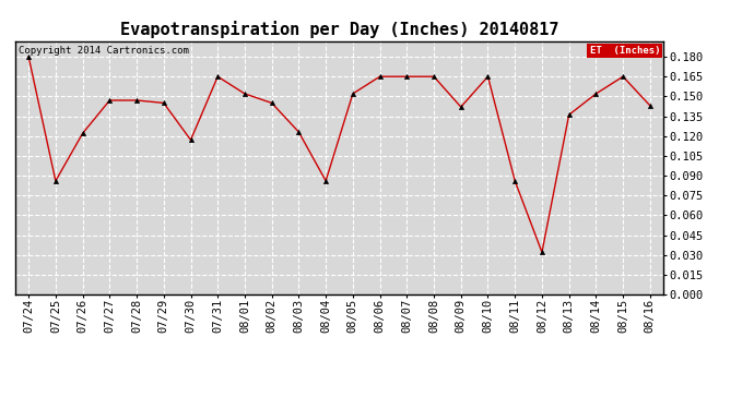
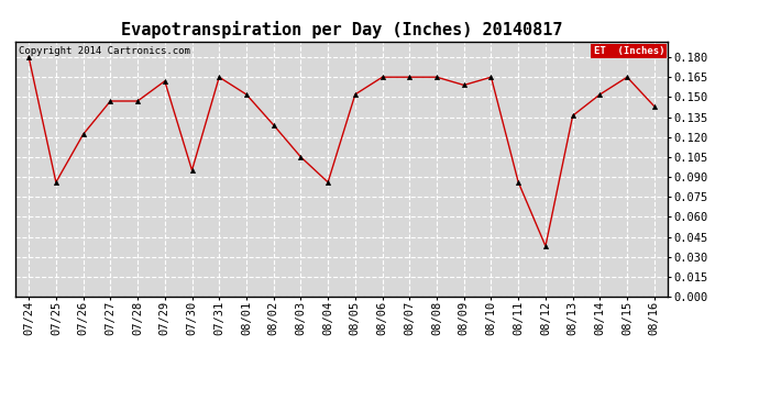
07/29: 0.145 -> 0.162
07/30: 0.117 -> 0.095
08/02: 0.145 -> 0.129
08/03: 0.123 -> 0.105
08/09: 0.142 -> 0.159
08/12: 0.032 -> 0.038
